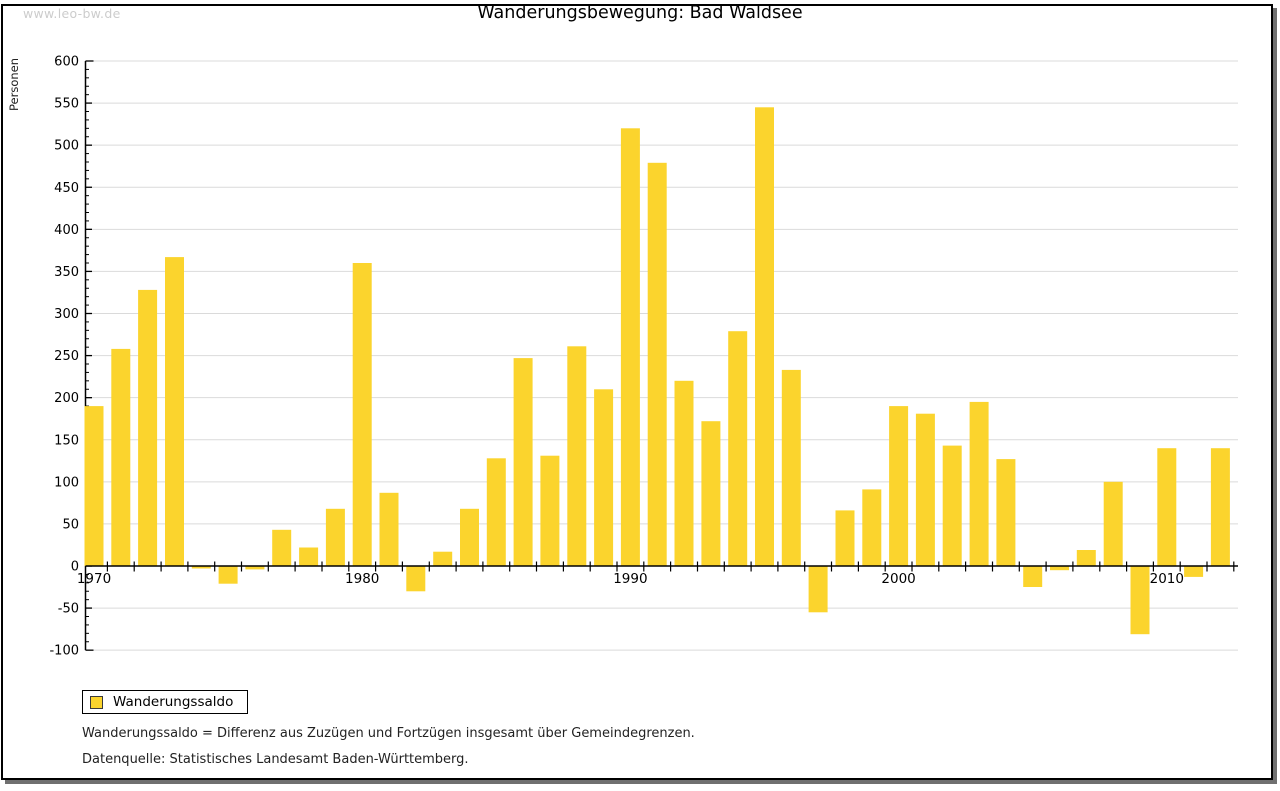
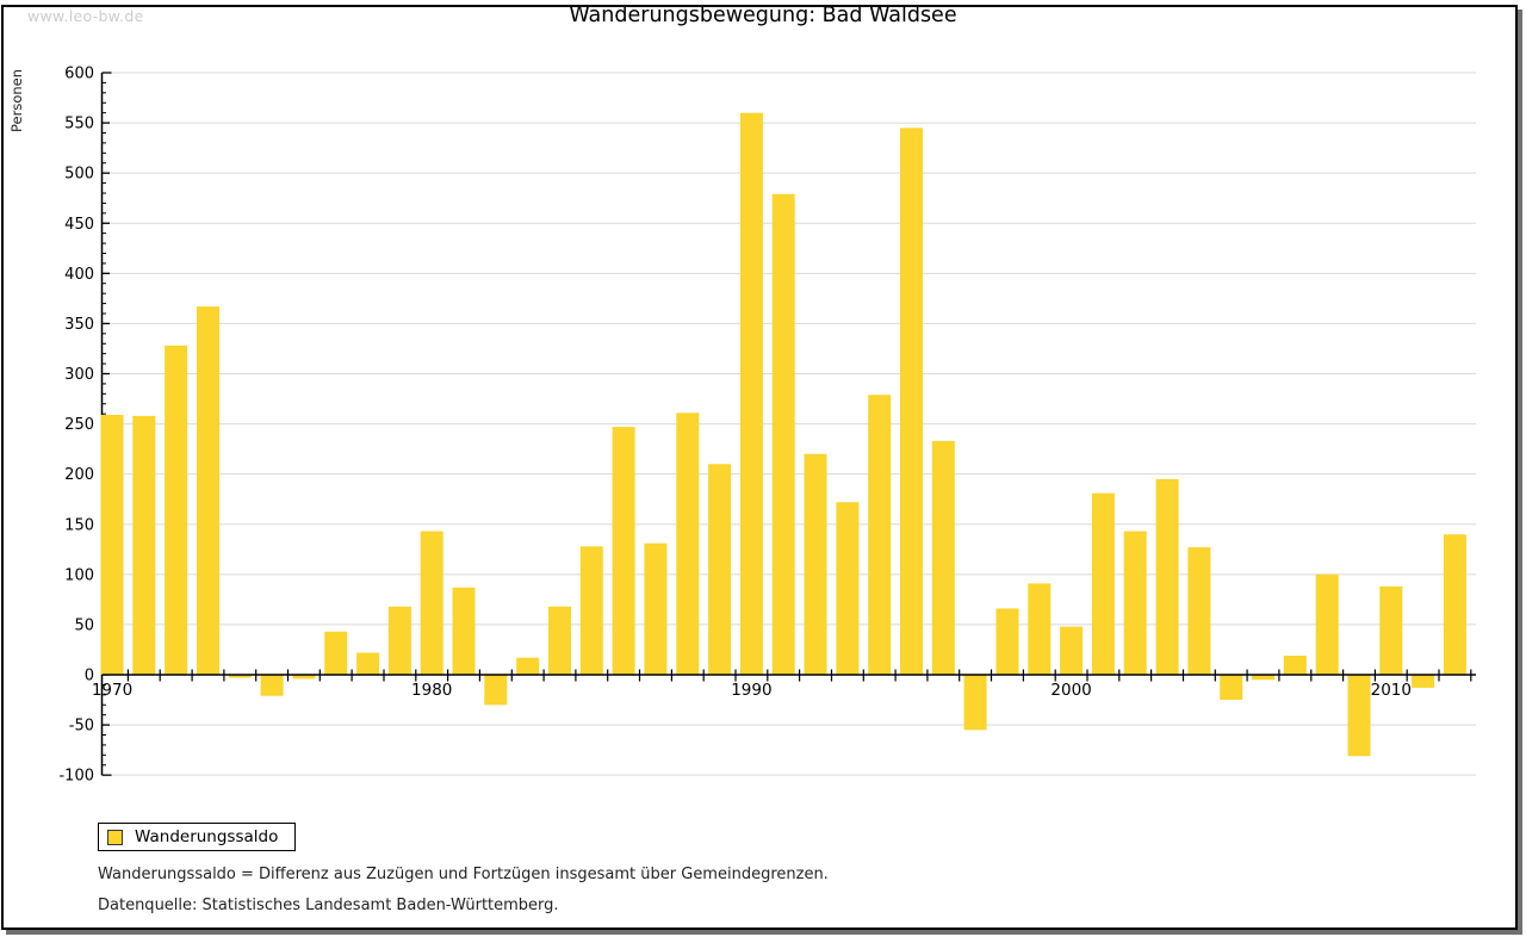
1970: 190 -> 260
1980: 360 -> 140
1990: 520 -> 560
2000: 190 -> 50
2010: 140 -> 90
